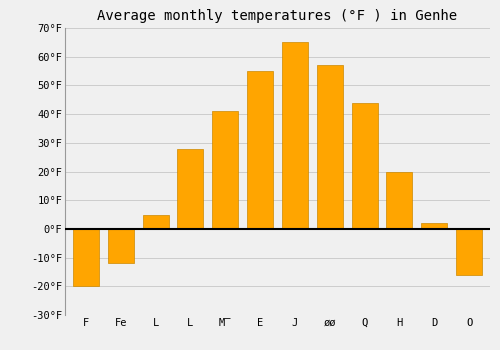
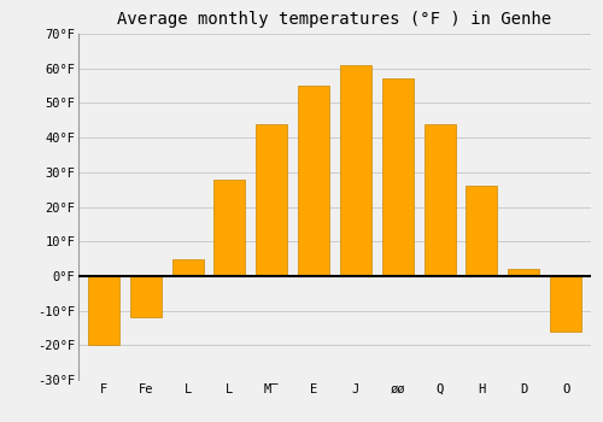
M̅: 41°F -> 44°F
J: 65°F -> 61°F
H: 20°F -> 26°F
